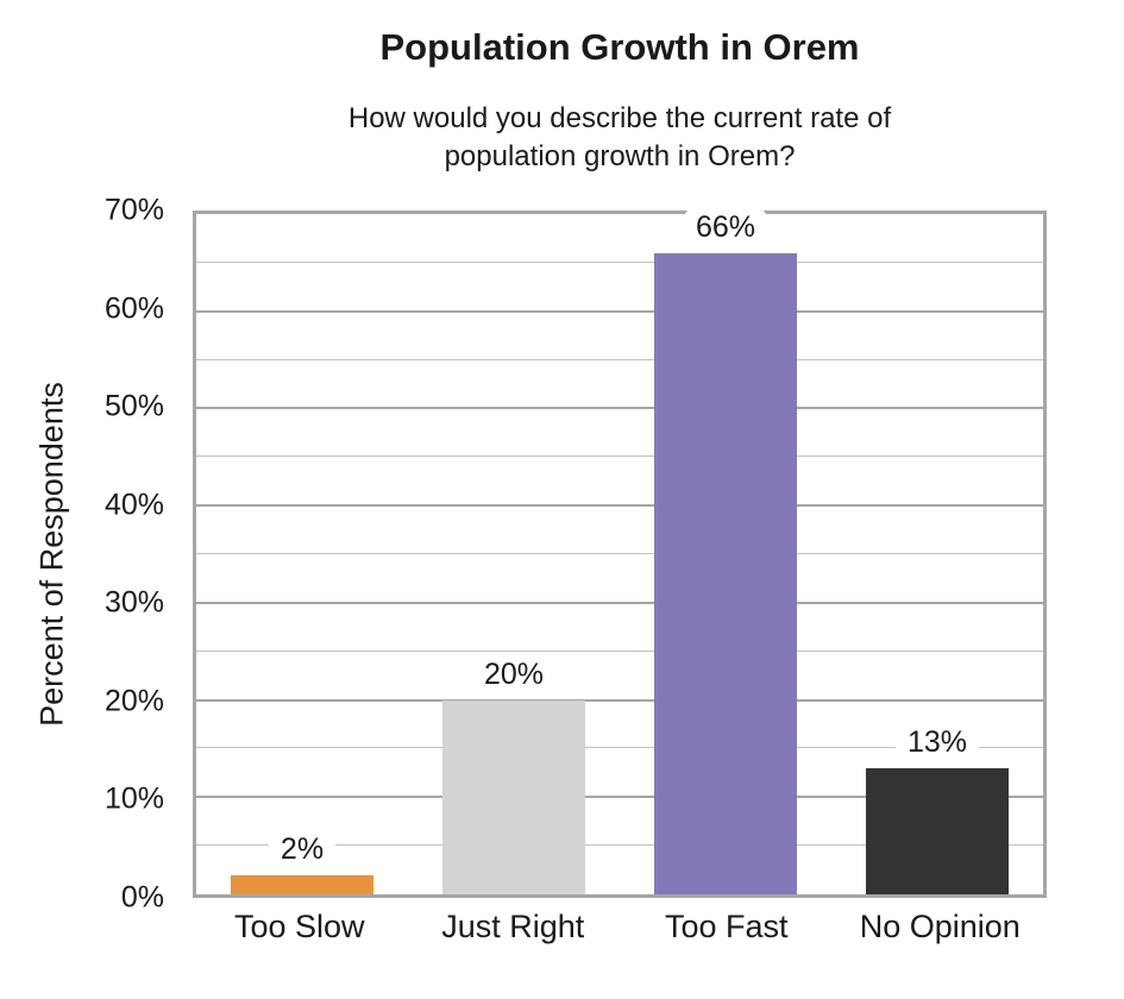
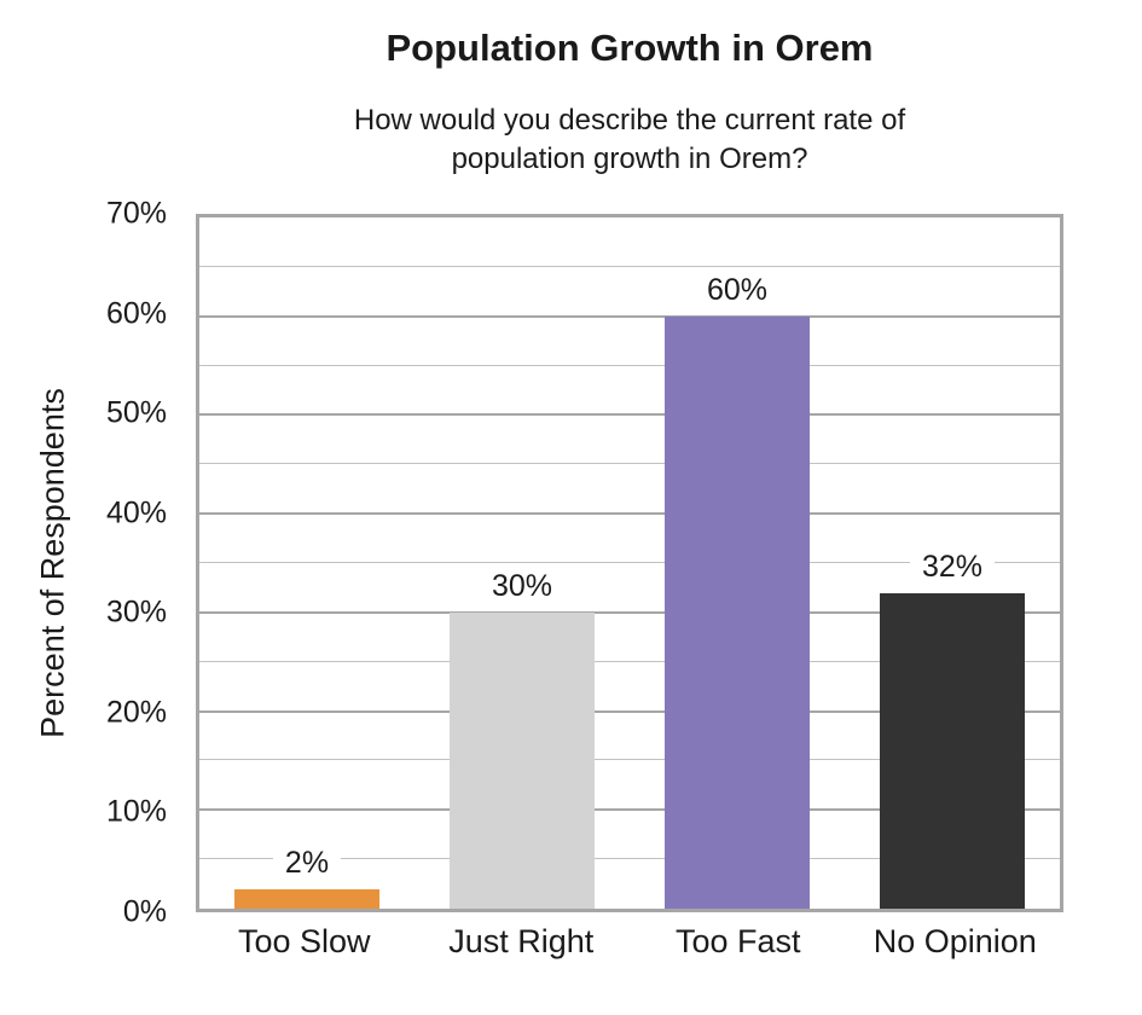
Just Right: 20% -> 30%
Too Fast: 66% -> 60%
No Opinion: 13% -> 32%
